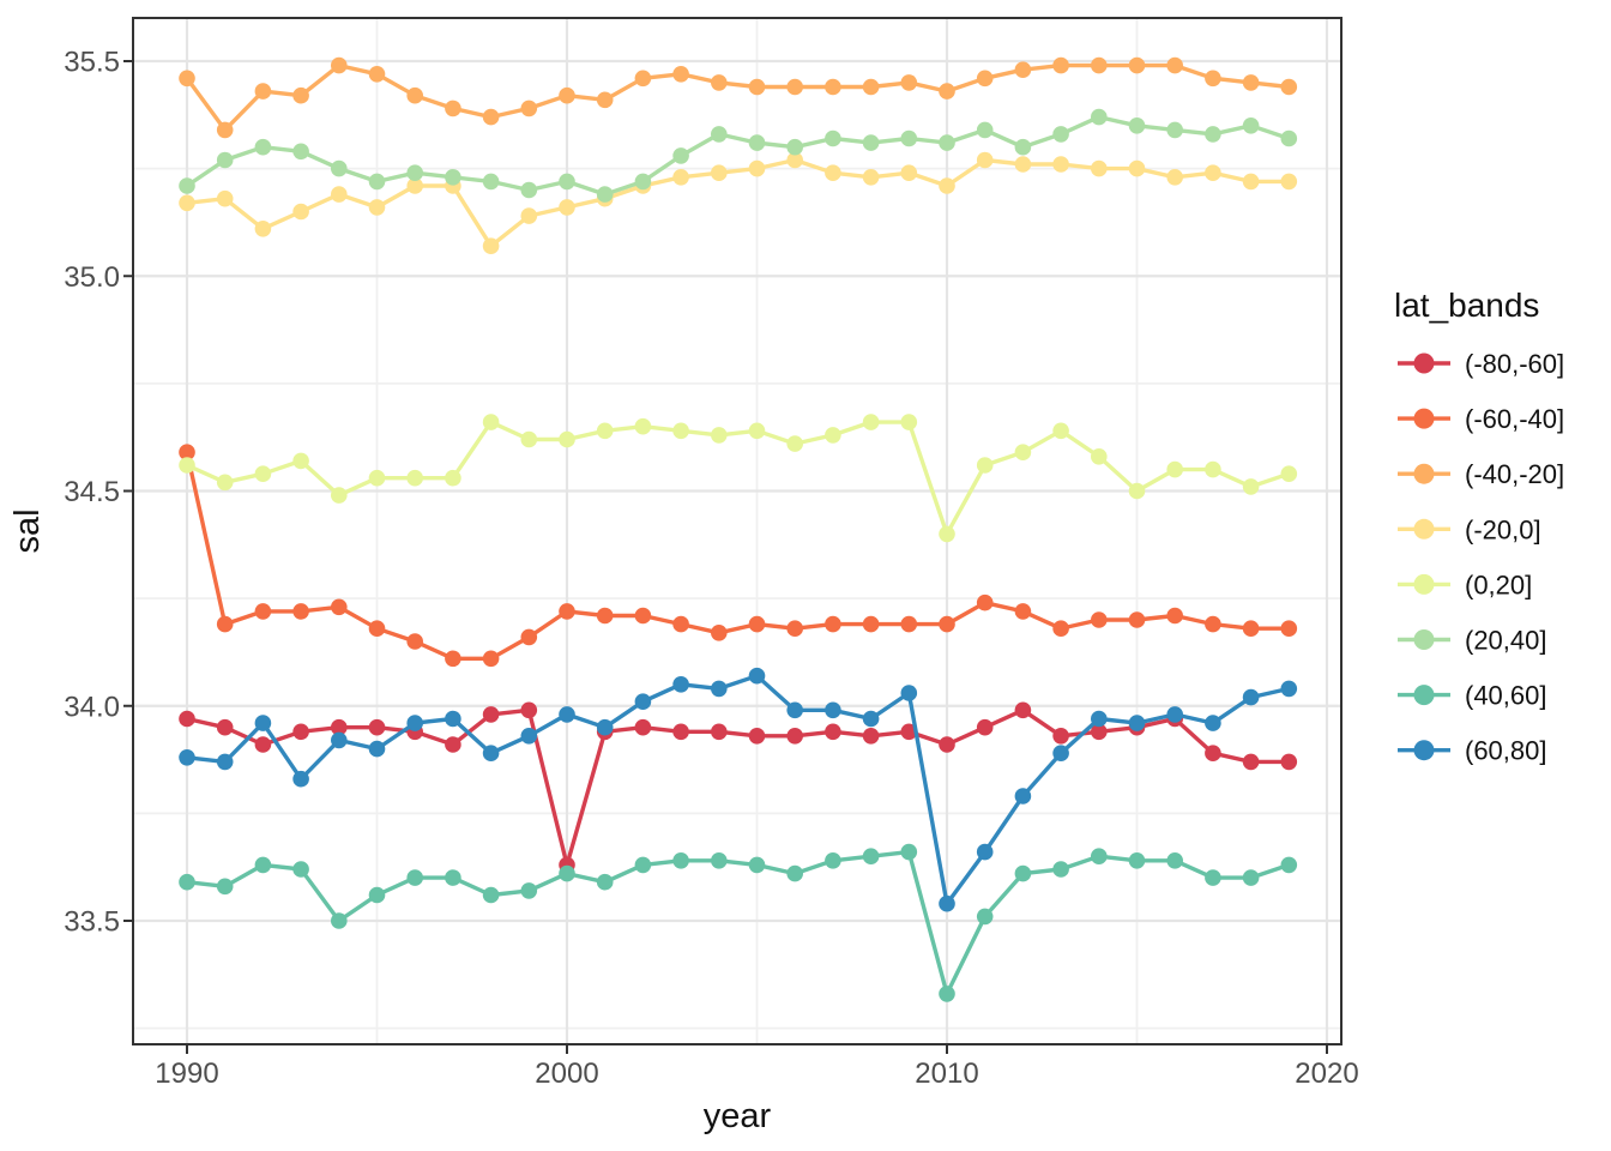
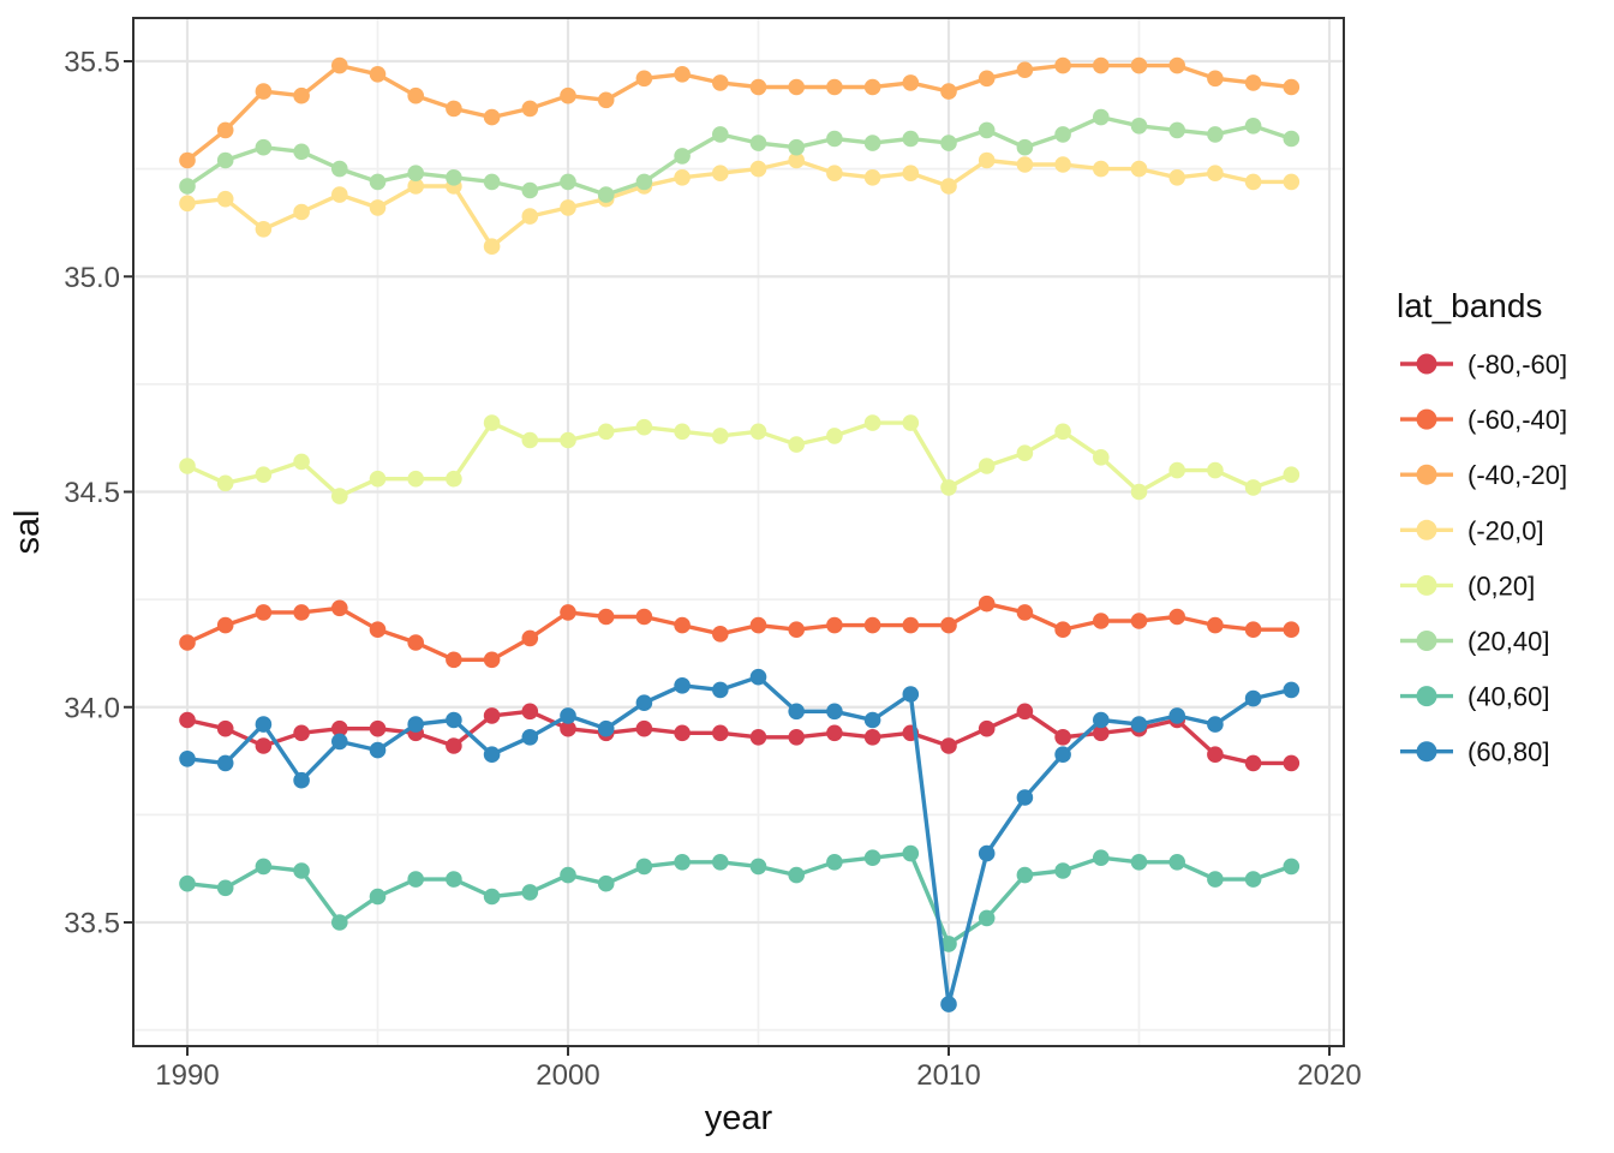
(-60,-40]/1990: 34.59 -> 34.15
(-40,-20]/1990: 35.46 -> 35.27
(-80,-60]/2000: 33.63 -> 33.95
(0,20]/2010: 34.40 -> 34.51
(40,60]/2010: 33.33 -> 33.45
(60,80]/2010: 33.54 -> 33.31
